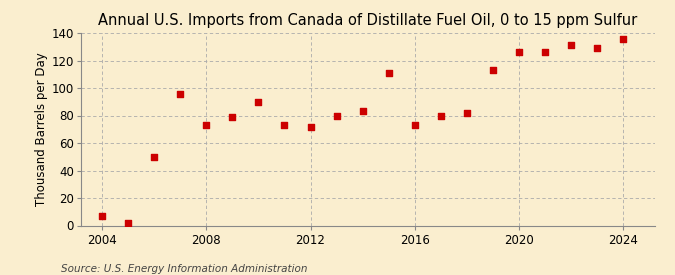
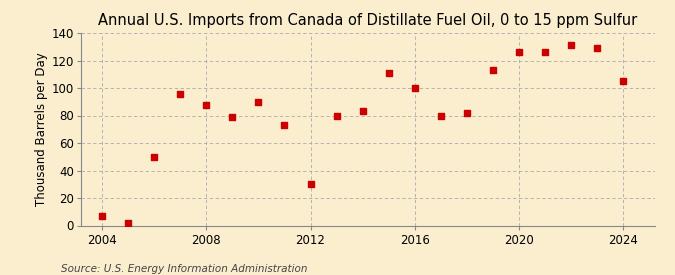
2008: 73 -> 88
2012: 72 -> 30
2016: 73 -> 100
2024: 136 -> 105
